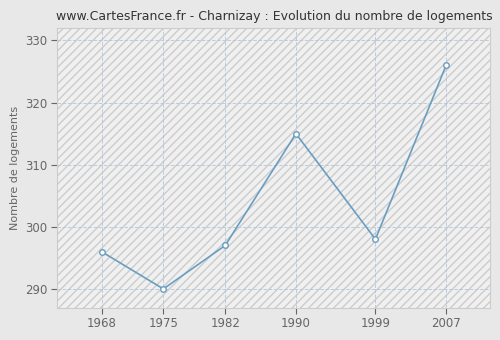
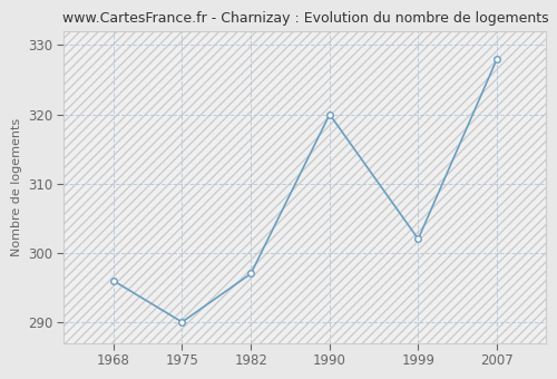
1990: 315 -> 320
1999: 298 -> 302
2007: 326 -> 328
